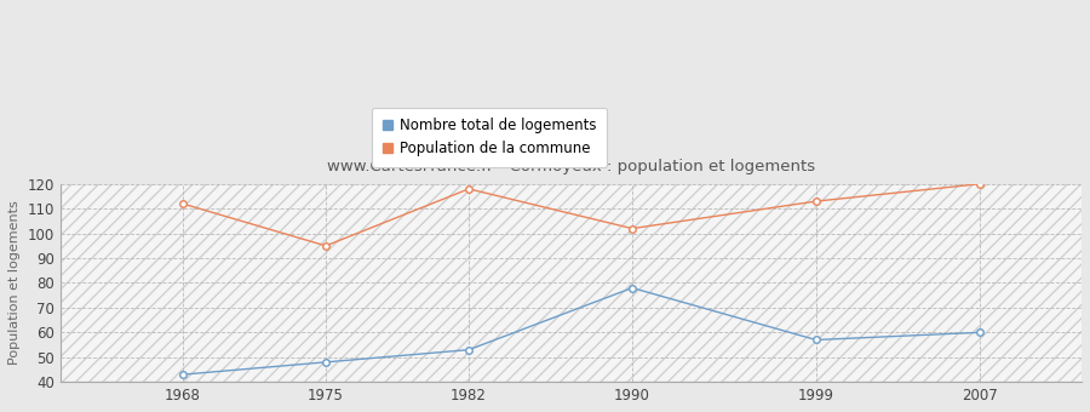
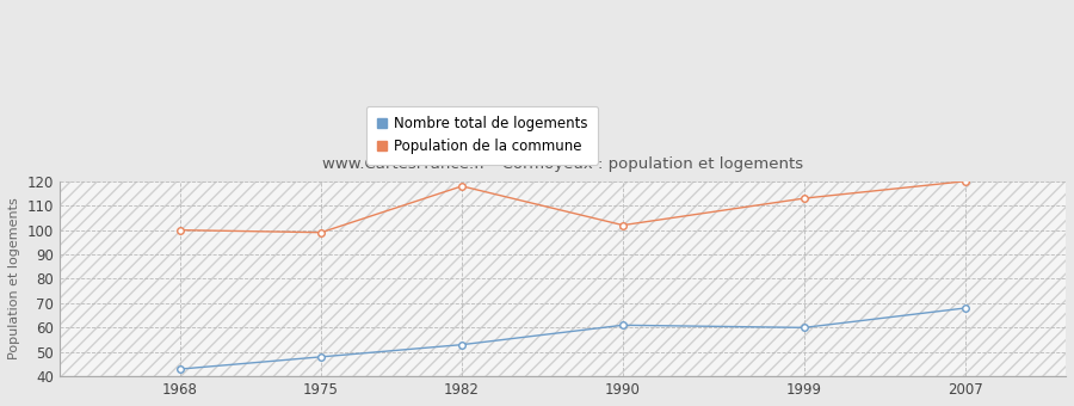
Population de la commune/1968: 112 -> 100
Population de la commune/1975: 95 -> 99
Nombre total de logements/1990: 78 -> 61
Nombre total de logements/1999: 57 -> 60
Nombre total de logements/2007: 60 -> 68
